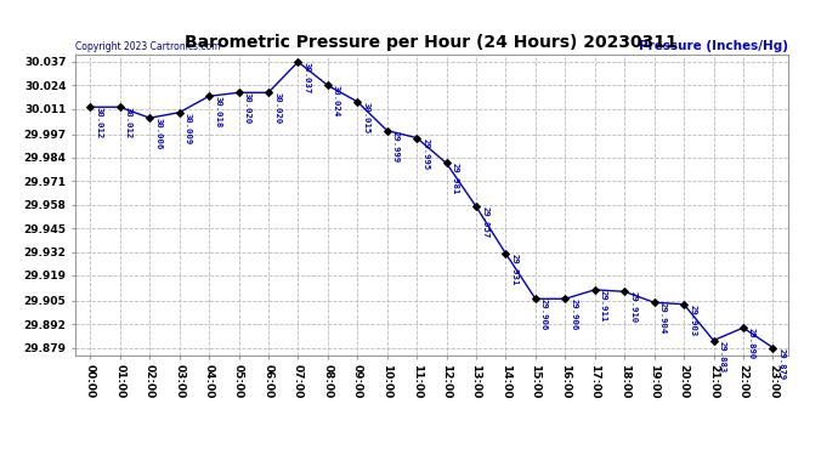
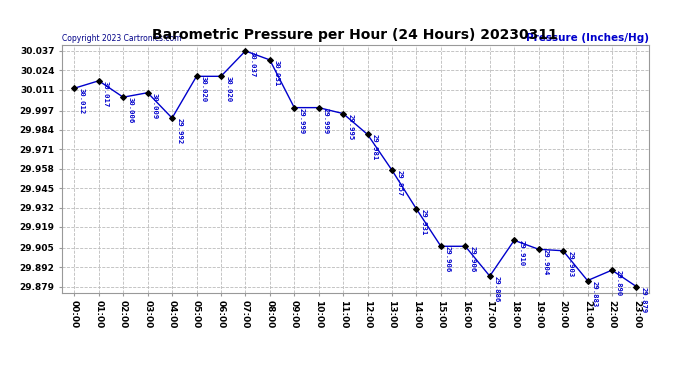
01:00: 30.012 -> 30.017
04:00: 30.018 -> 29.992
08:00: 30.024 -> 30.031
09:00: 30.015 -> 29.999
17:00: 29.911 -> 29.886
